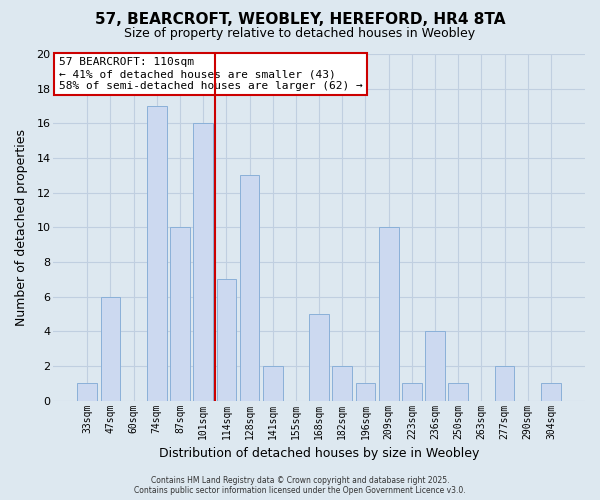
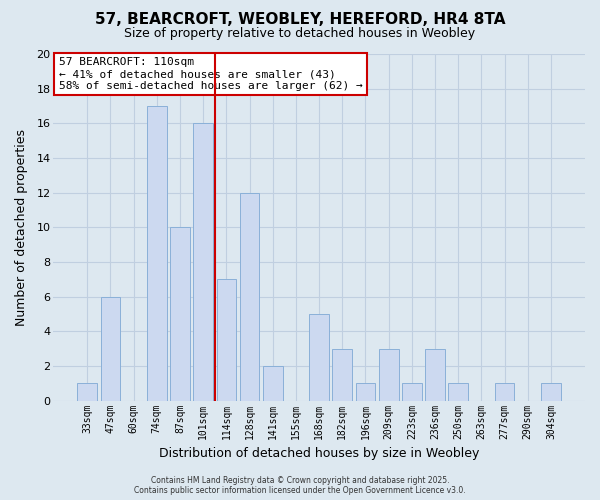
128sqm: 13 -> 12
182sqm: 2 -> 3
209sqm: 10 -> 3
236sqm: 4 -> 3
277sqm: 2 -> 1
